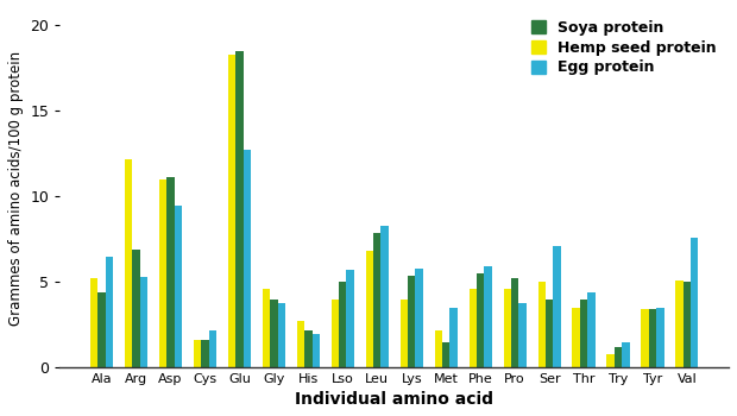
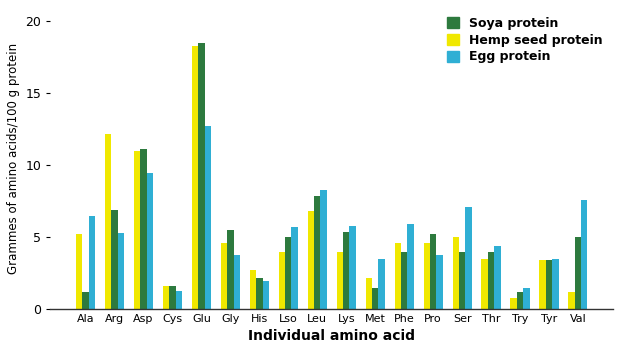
Soya protein/Ala: 4.4 -> 1.2
Egg protein/Cys: 2.2 -> 1.3
Soya protein/Gly: 4.0 -> 5.5
Soya protein/Phe: 5.5 -> 4.0
Hemp seed protein/Val: 5.1 -> 1.2
